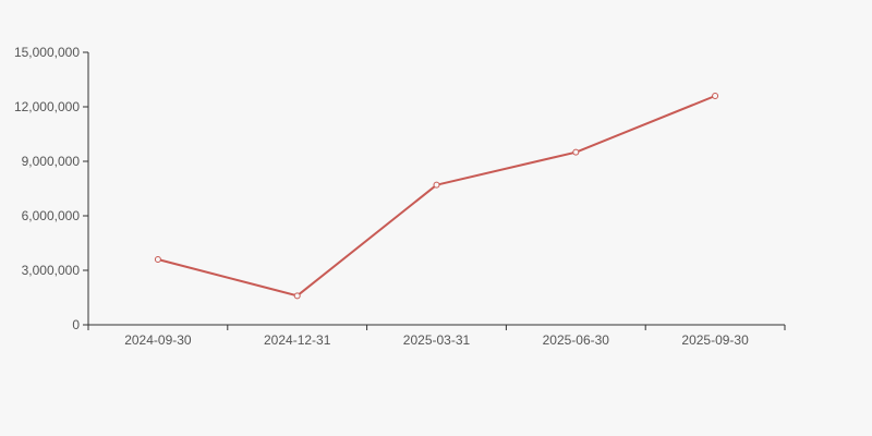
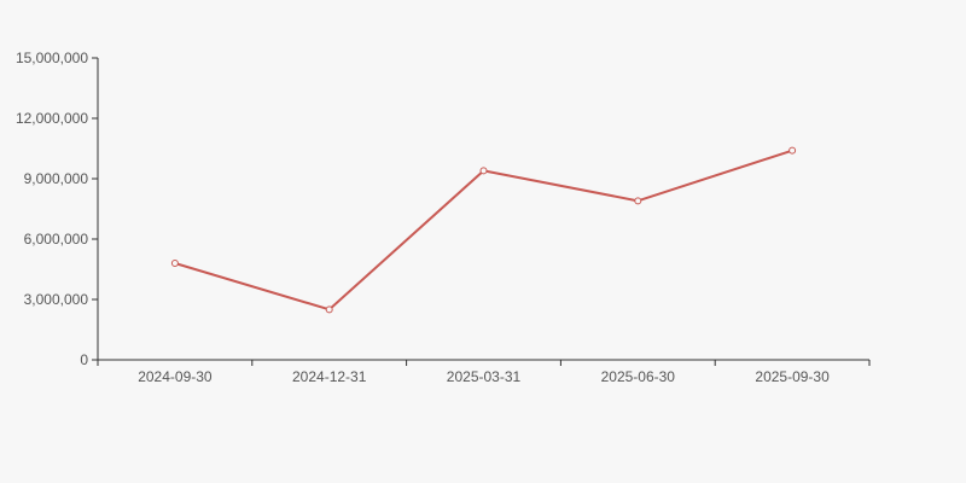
2024-09-30: 3600000 -> 4800000
2024-12-31: 1600000 -> 2500000
2025-03-31: 7700000 -> 9400000
2025-06-30: 9500000 -> 7900000
2025-09-30: 12600000 -> 10400000
